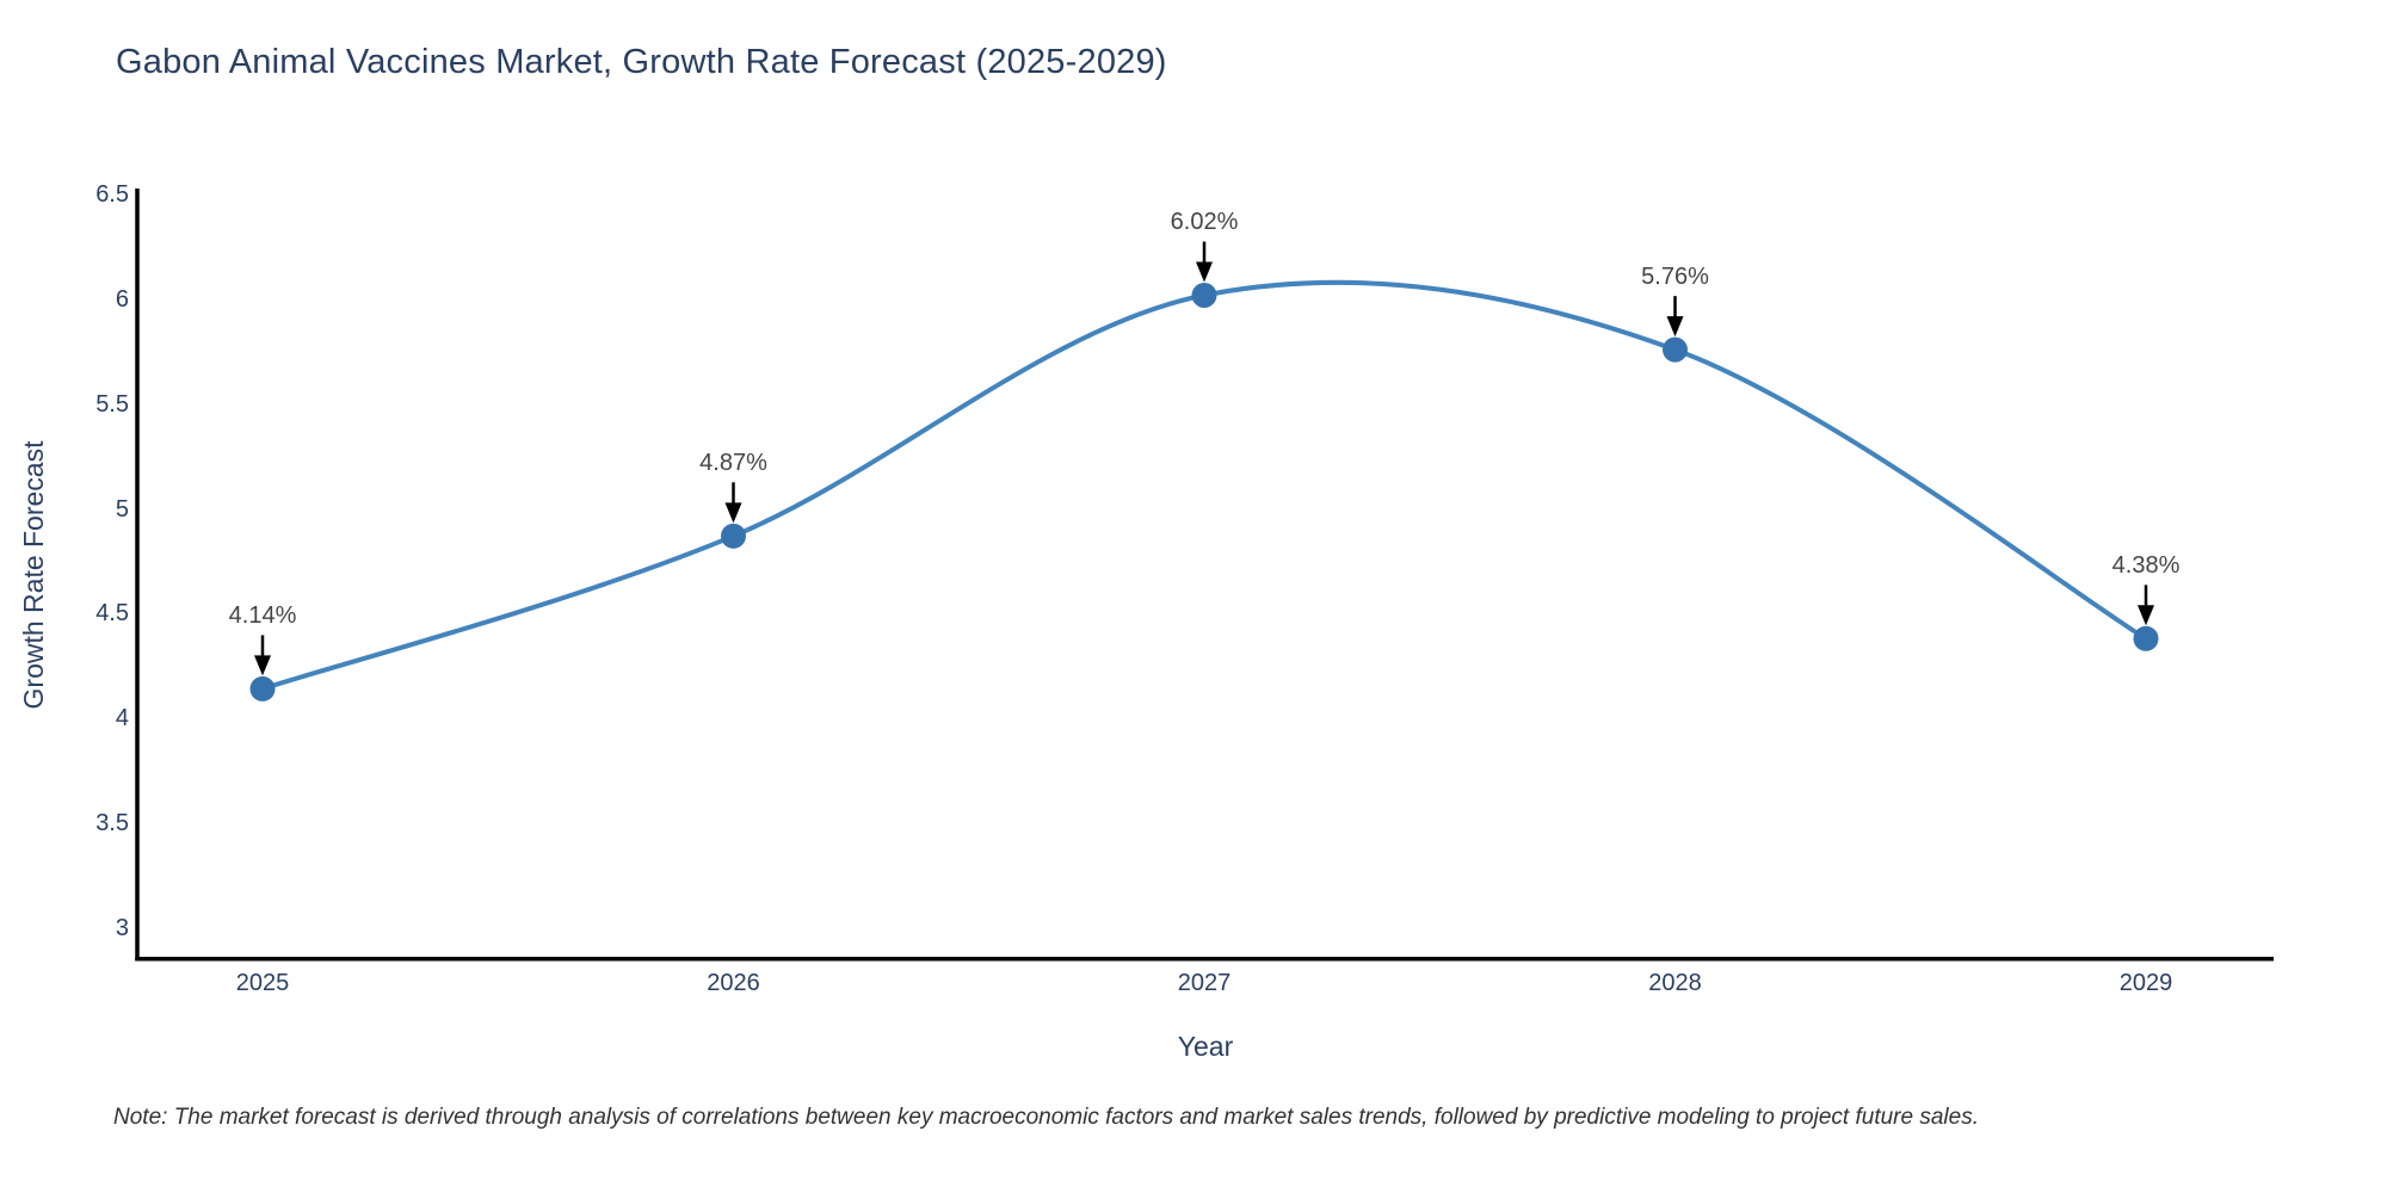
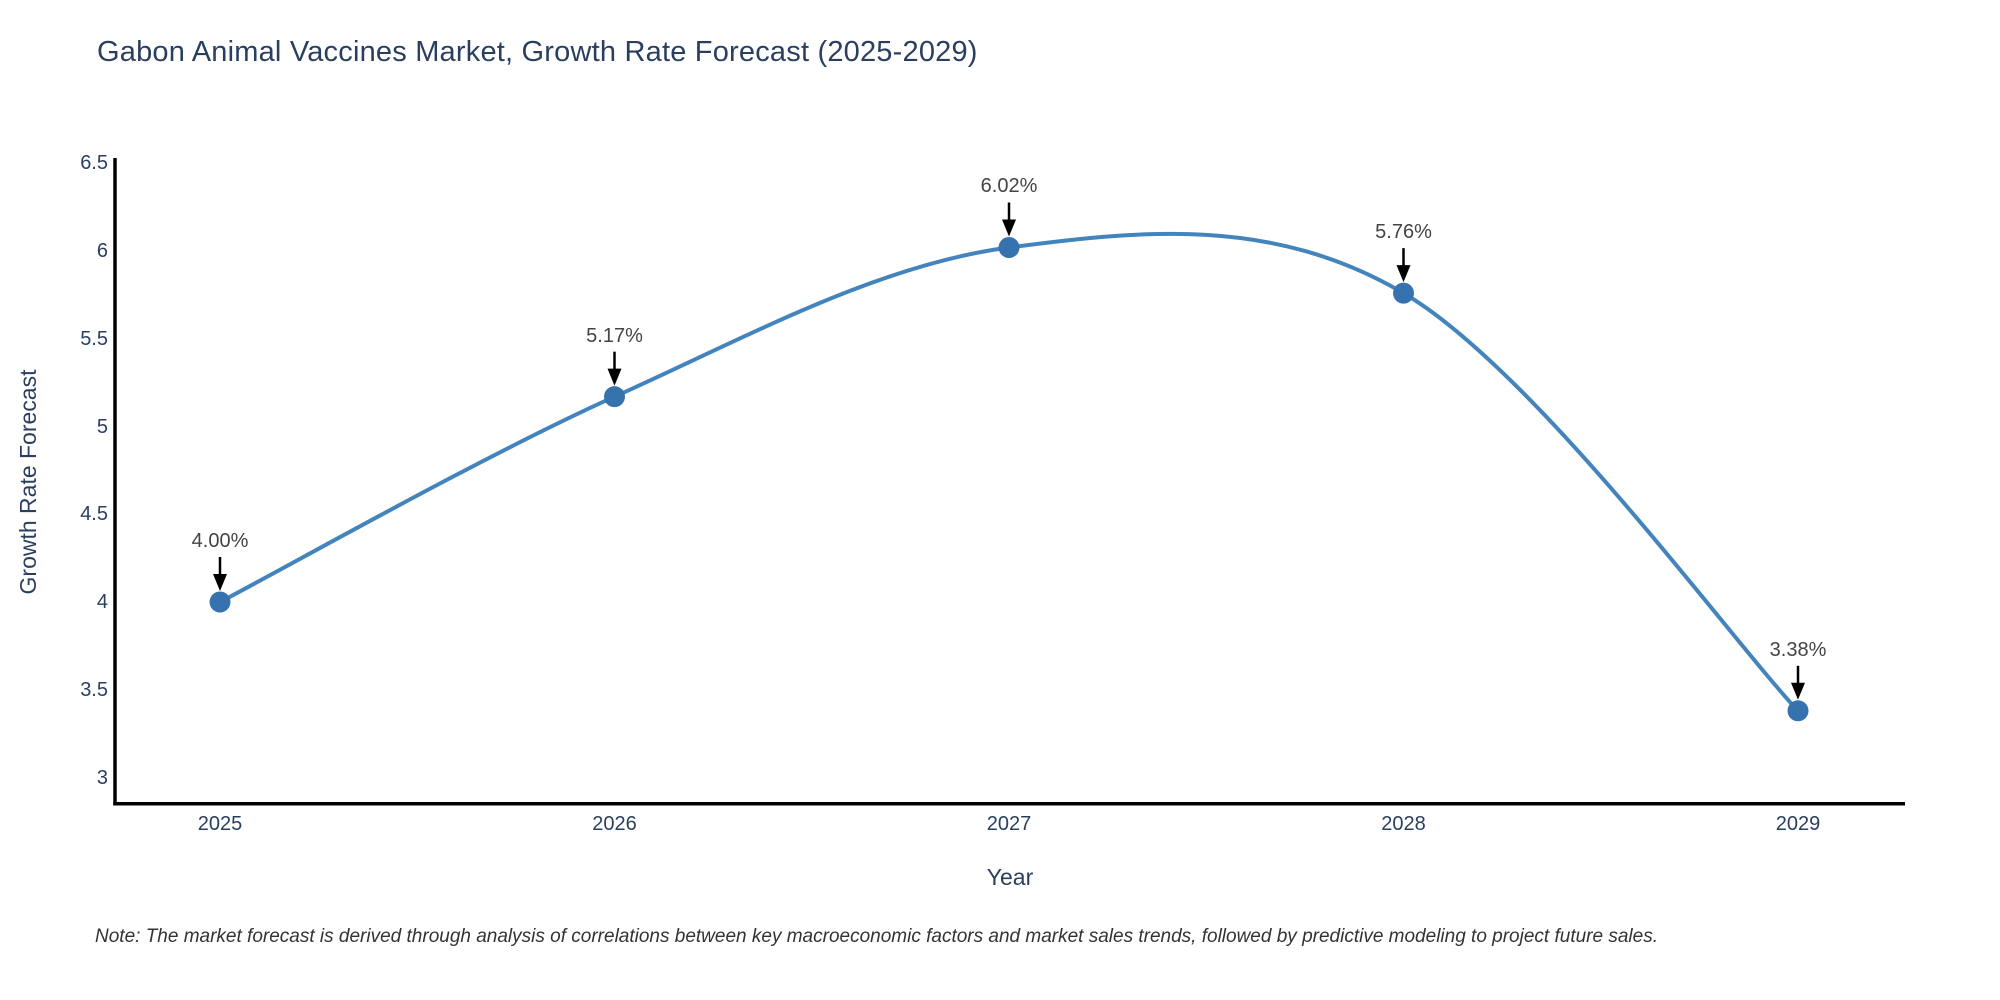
2025: 4.14% -> 4.00%
2026: 4.87% -> 5.17%
2029: 4.38% -> 3.38%
